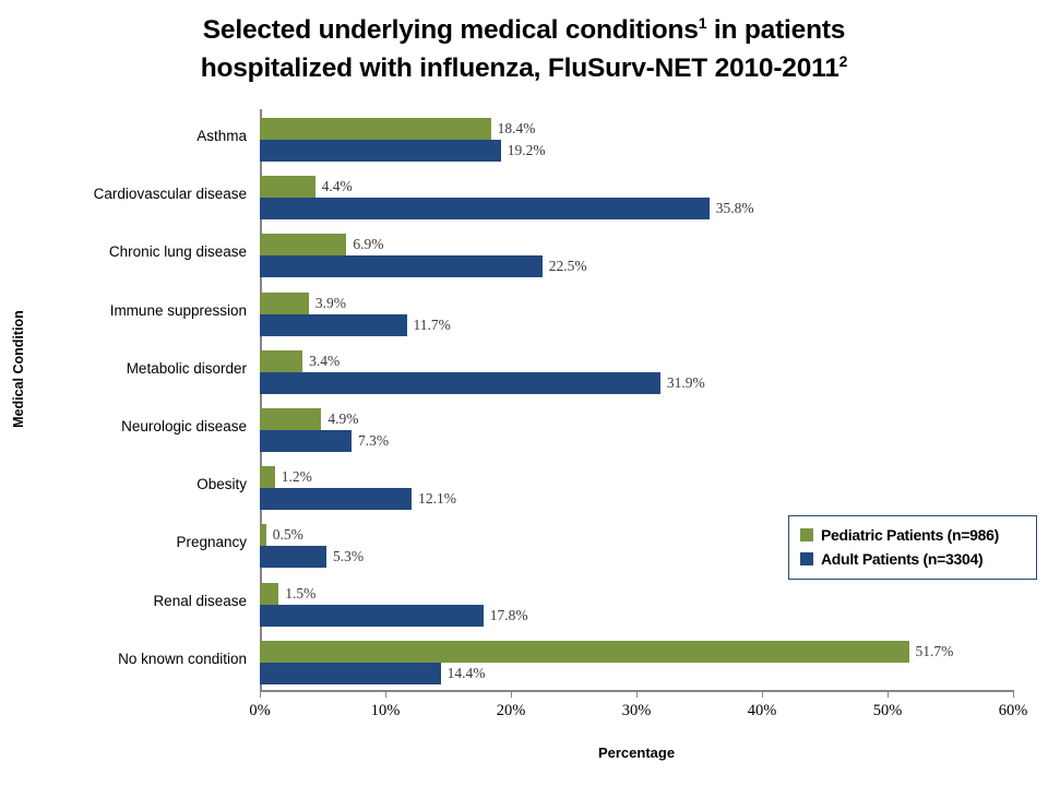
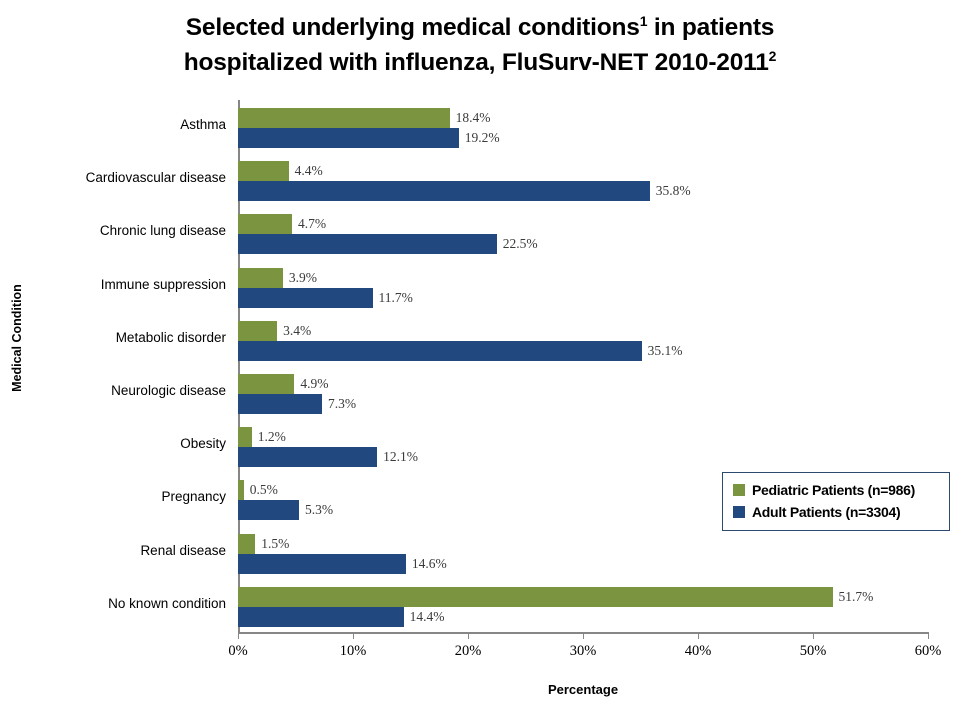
Pediatric Patients (n=986)/Chronic lung disease: 6.9% -> 4.7%
Adult Patients (n=3304)/Metabolic disorder: 31.9% -> 35.1%
Adult Patients (n=3304)/Renal disease: 17.8% -> 14.6%
